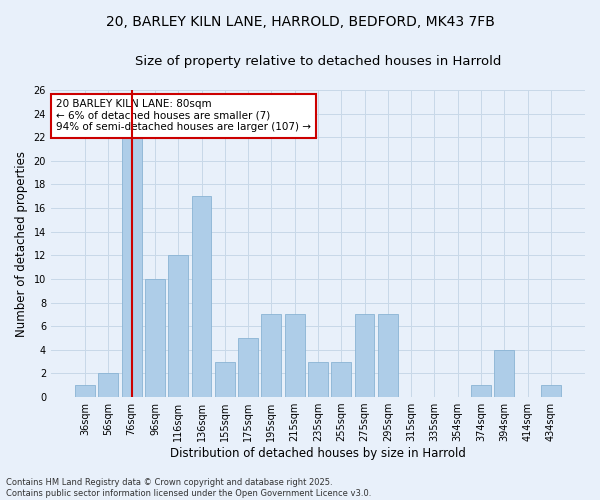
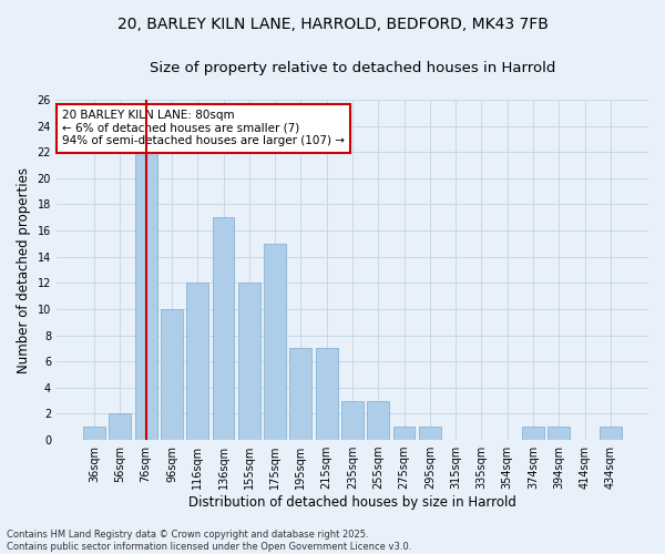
155sqm: 3 -> 12
175sqm: 5 -> 15
275sqm: 7 -> 1
295sqm: 7 -> 1
394sqm: 4 -> 1
